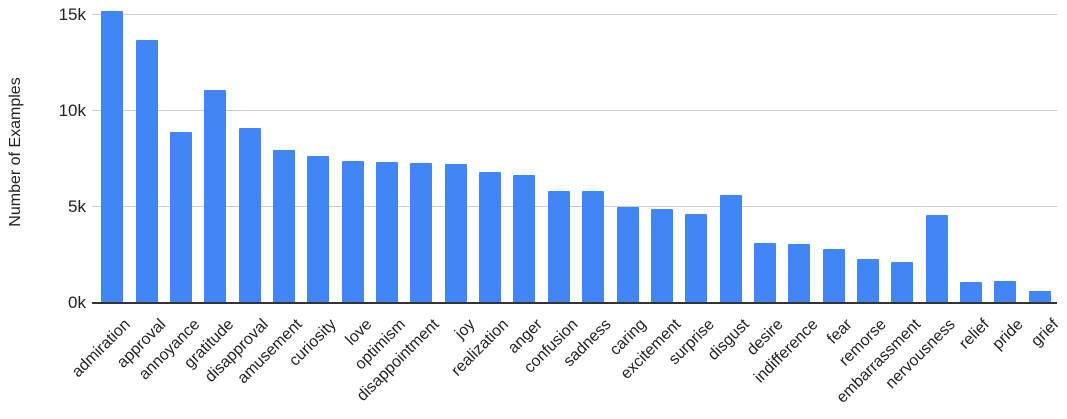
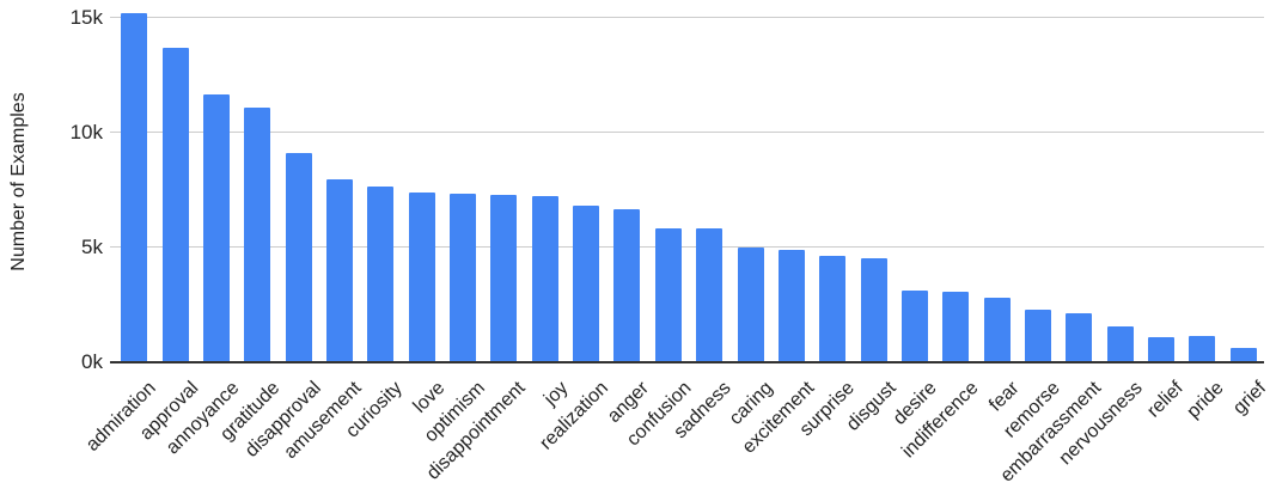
annoyance: 8.9k -> 11.6k
disgust: 5.6k -> 4.6k
nervousness: 4.6k -> 1.6k
